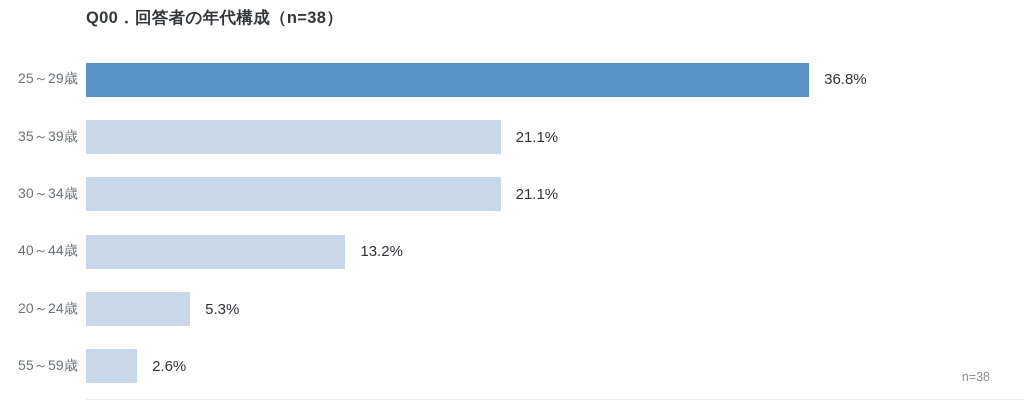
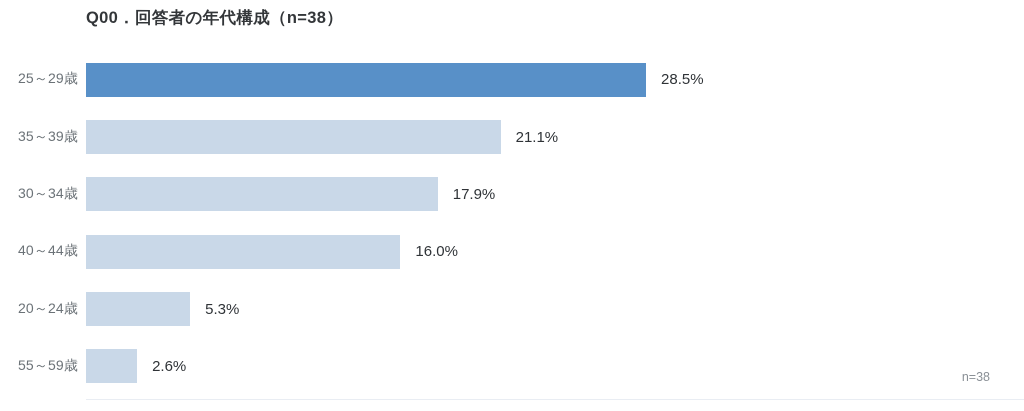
25～29歳: 36.8% -> 28.5%
30～34歳: 21.1% -> 17.9%
40～44歳: 13.2% -> 16.0%
